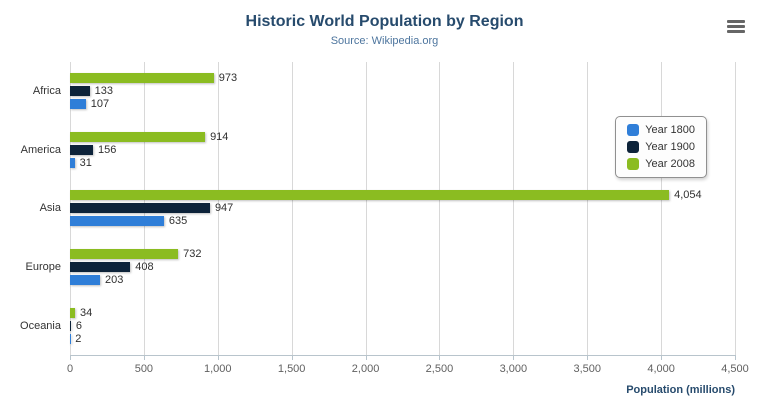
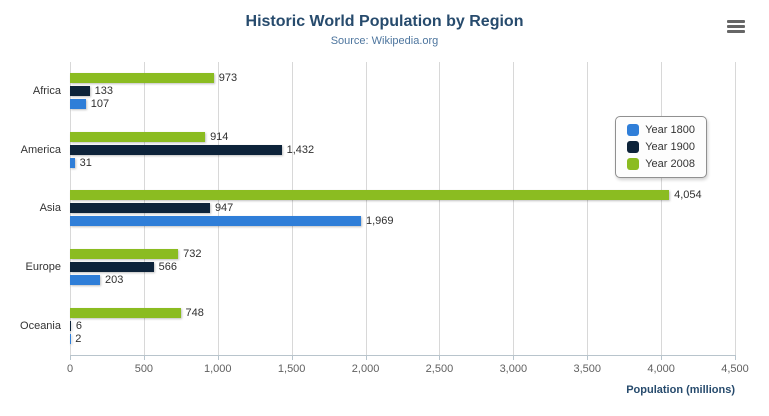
Year 1900/America: 156 -> 1,432
Year 1800/Asia: 635 -> 1,969
Year 1900/Europe: 408 -> 566
Year 2008/Oceania: 34 -> 748
